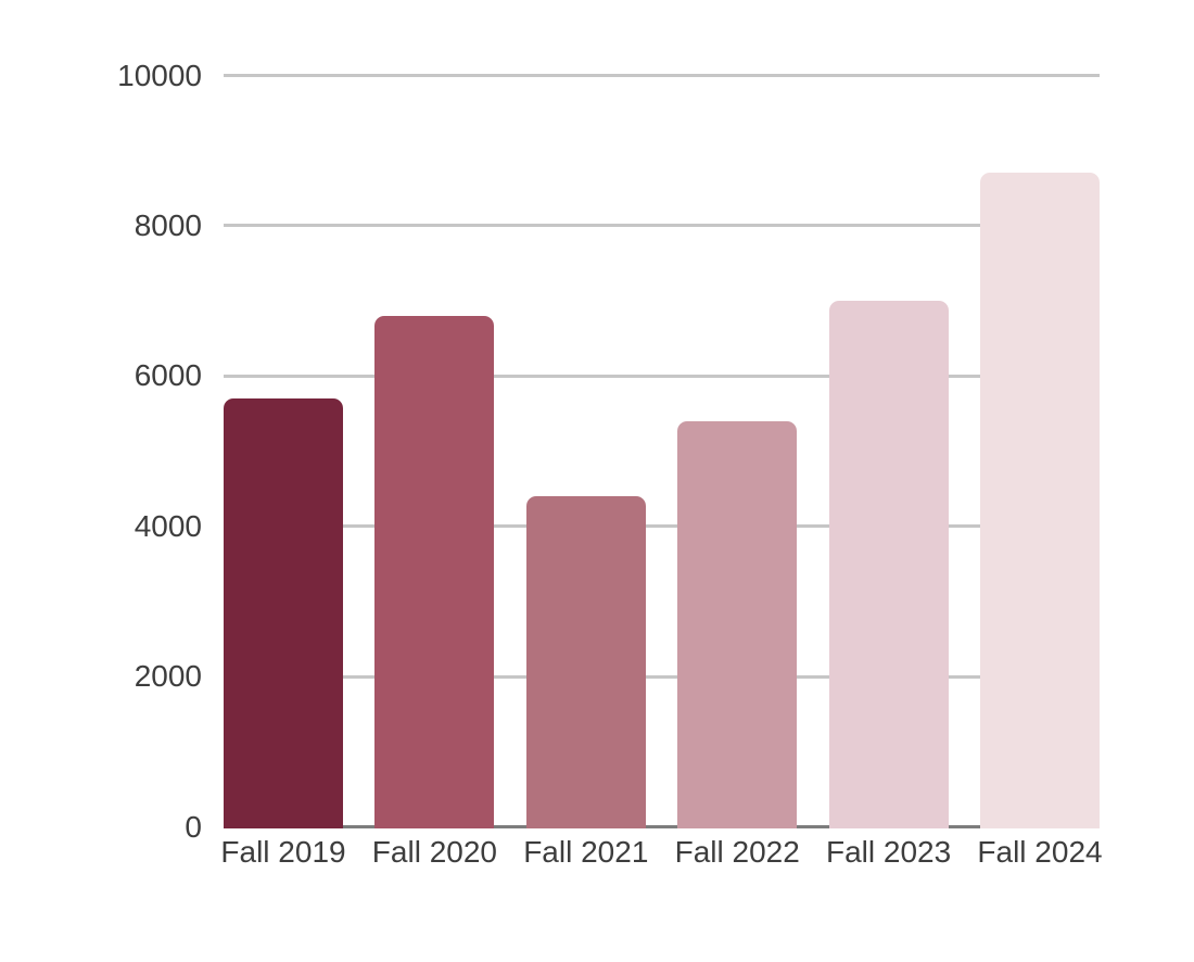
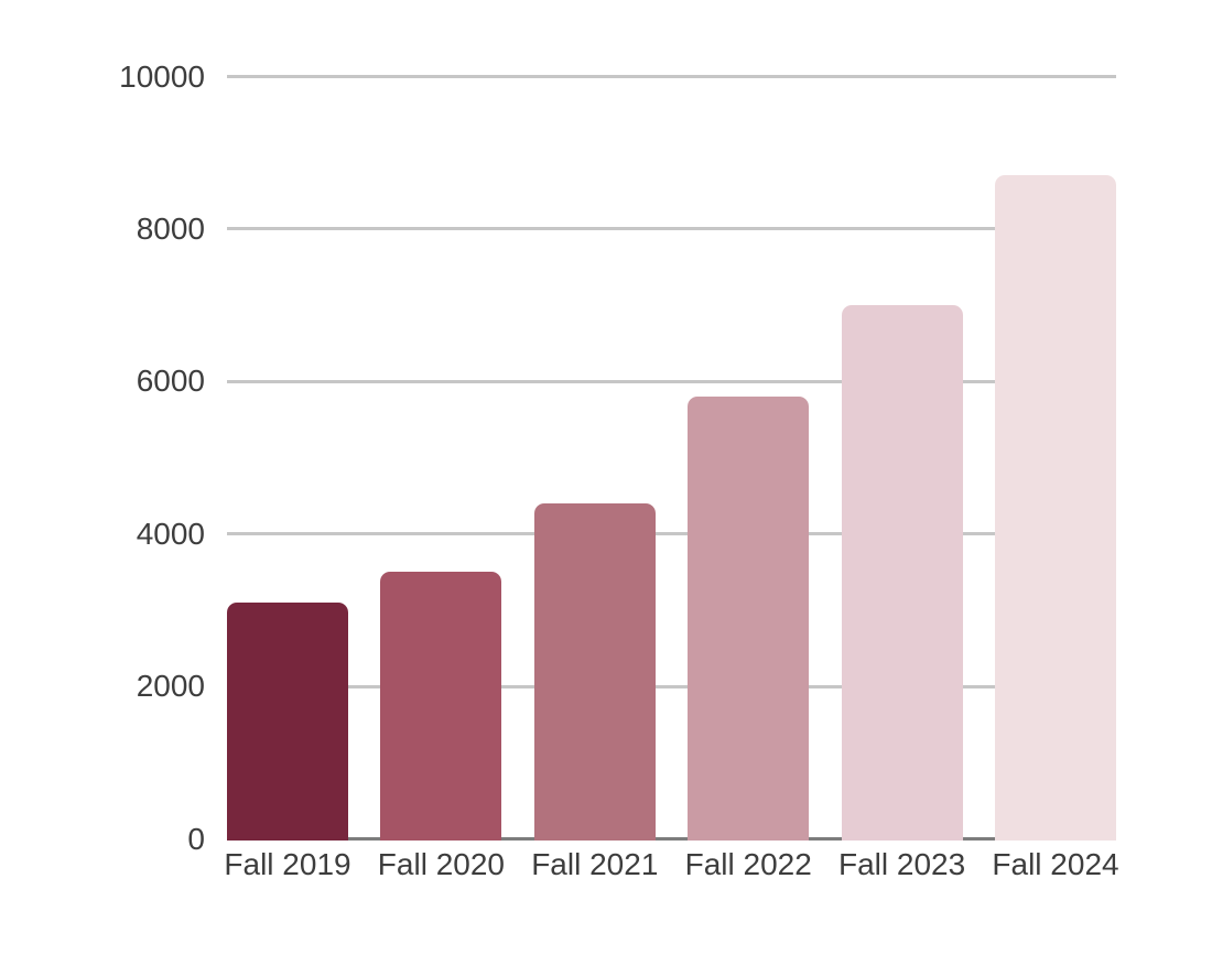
Fall 2019: 5700 -> 3100
Fall 2020: 6800 -> 3500
Fall 2022: 5400 -> 5800
